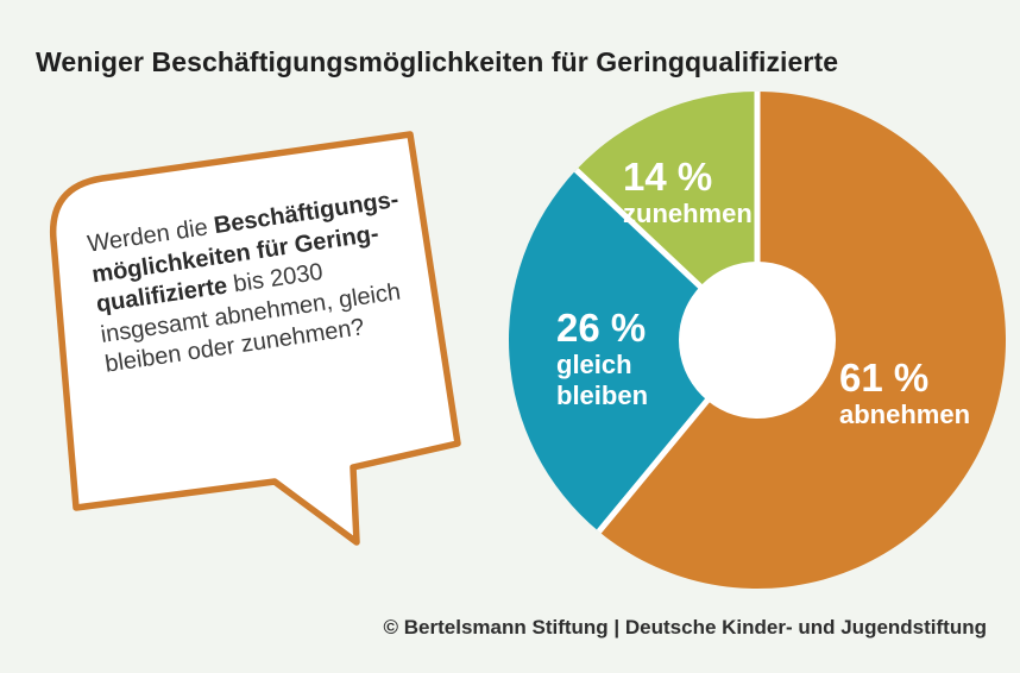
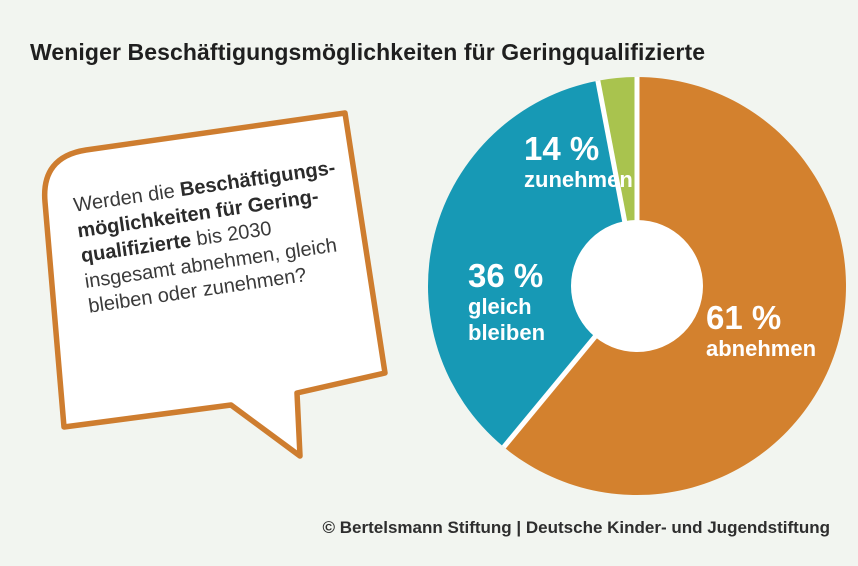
gleich bleiben: 26 -> 36
